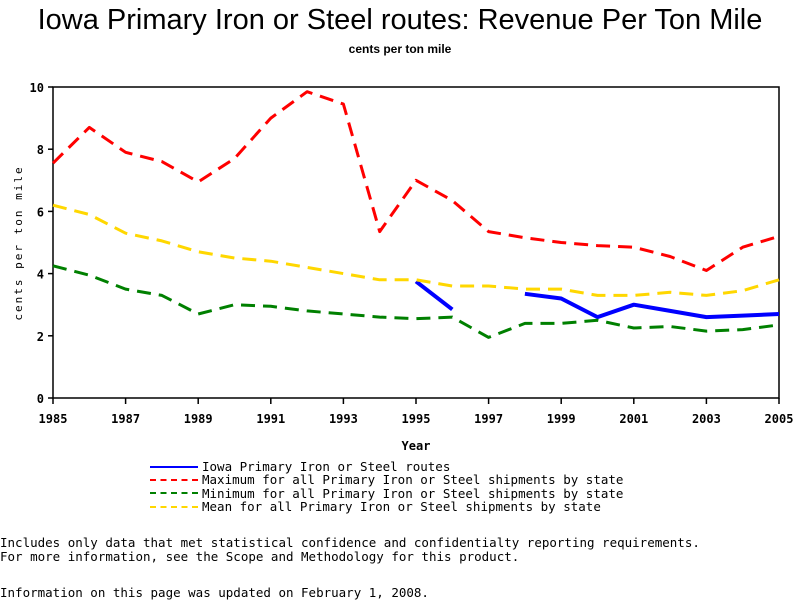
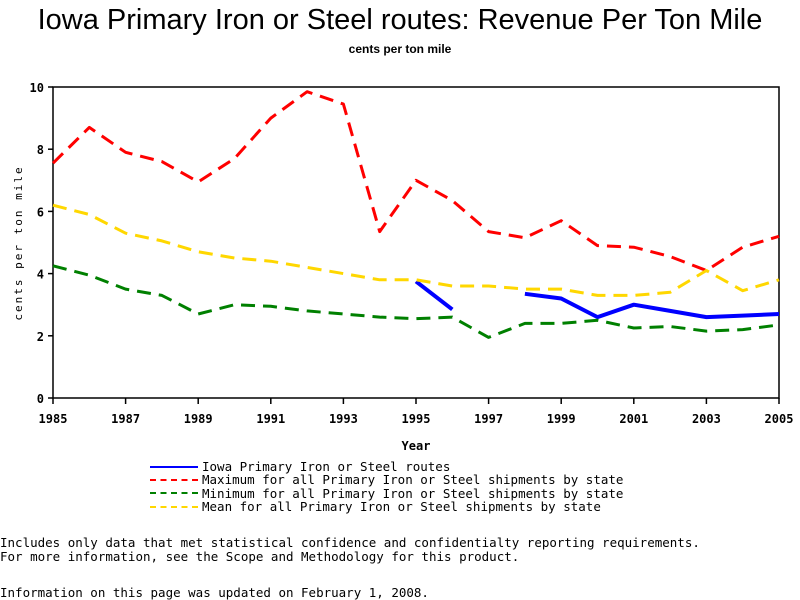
Maximum for all Primary Iron or Steel shipments by state/1999: 5.0 -> 5.7
Mean for all Primary Iron or Steel shipments by state/2003: 3.3 -> 4.1
